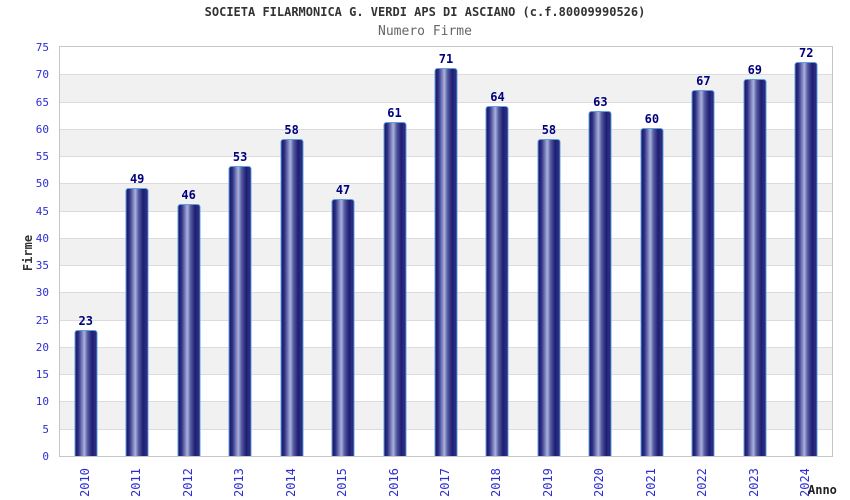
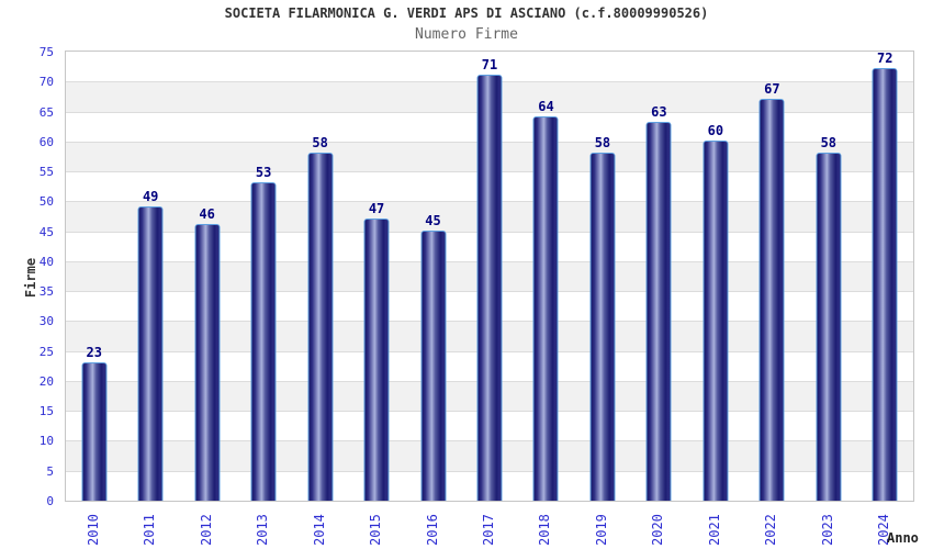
2016: 61 -> 45
2023: 69 -> 58
